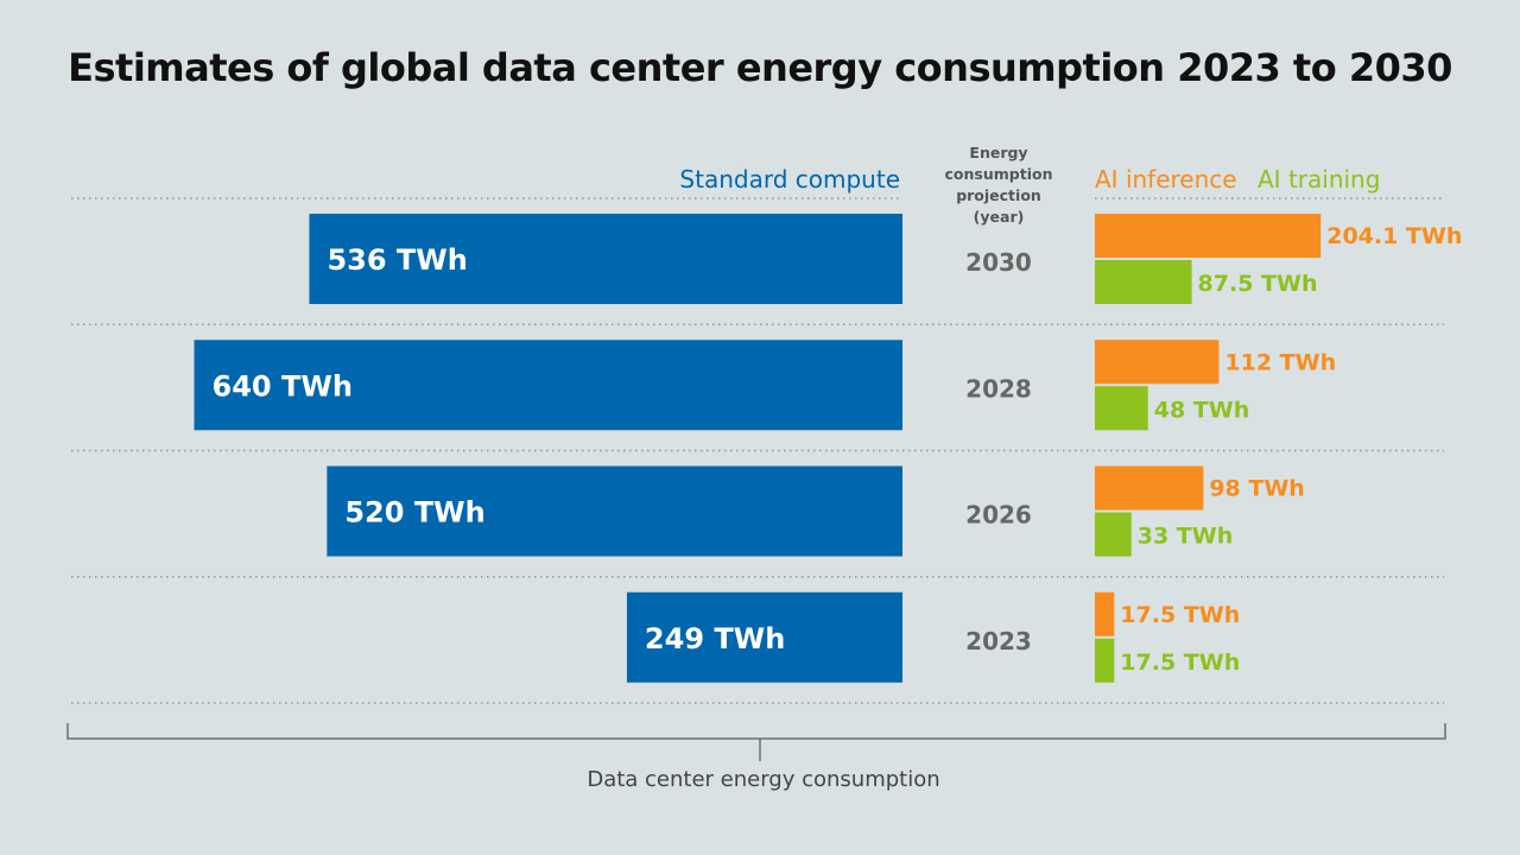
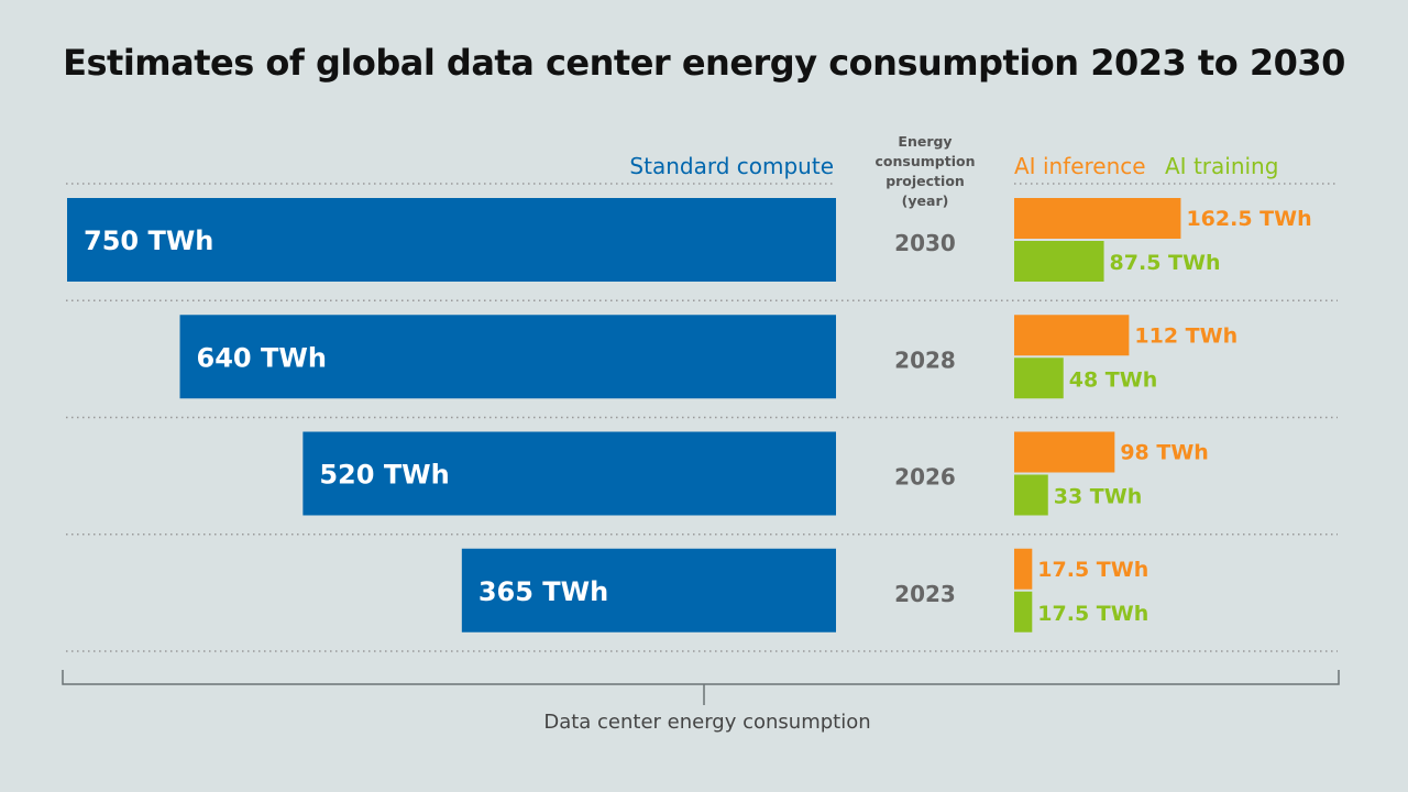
Standard compute/2030: 536 -> 750
AI inference/2030: 204.1 -> 162.5
Standard compute/2023: 249 -> 365
